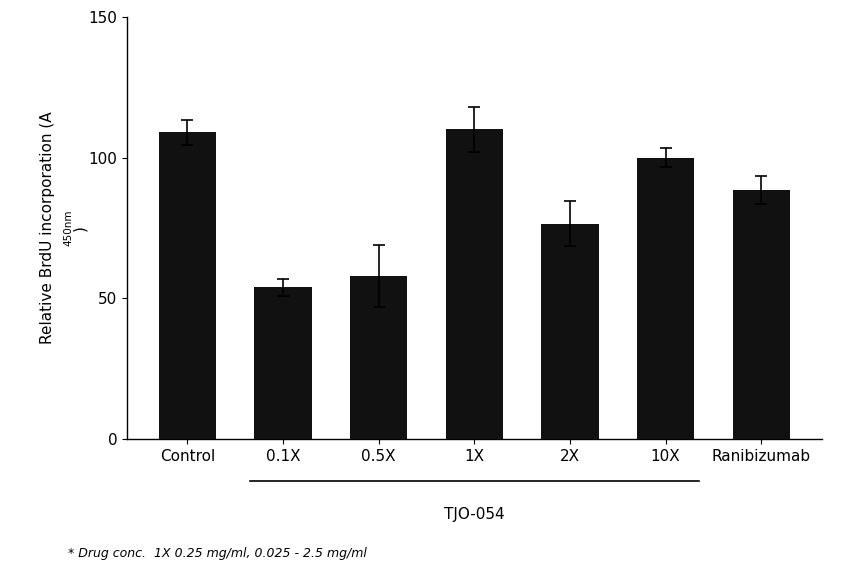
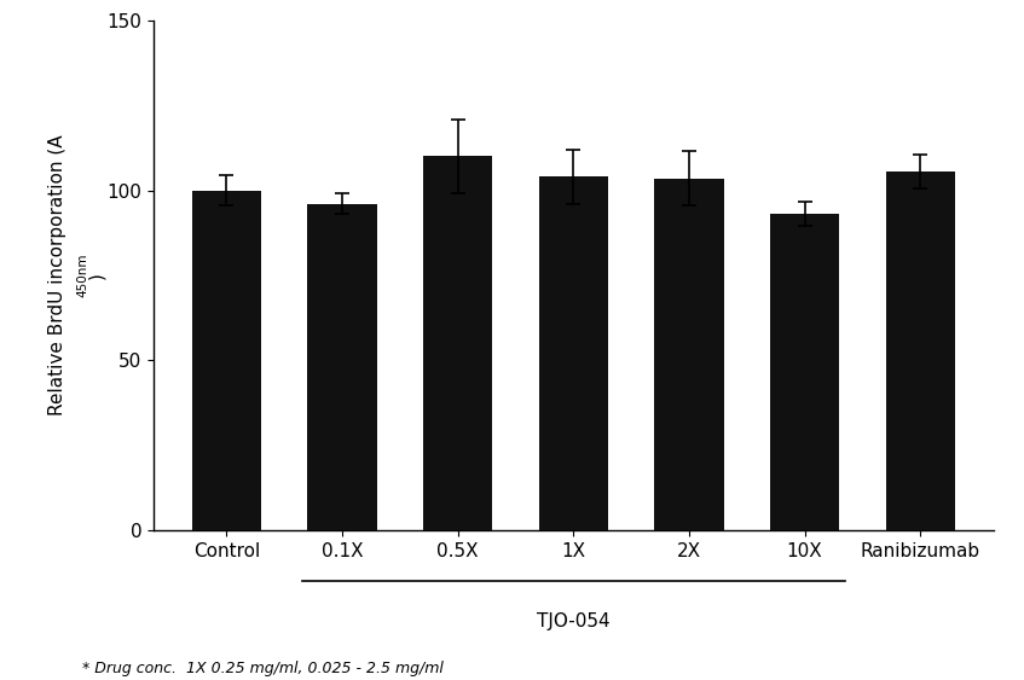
Control: 109.0 -> 100.0
0.1X: 54.0 -> 96.0
0.5X: 58.0 -> 110.0
1X: 110.0 -> 104.0
2X: 76.5 -> 103.5
10X: 100.0 -> 93.0
Ranibizumab: 88.5 -> 105.5
